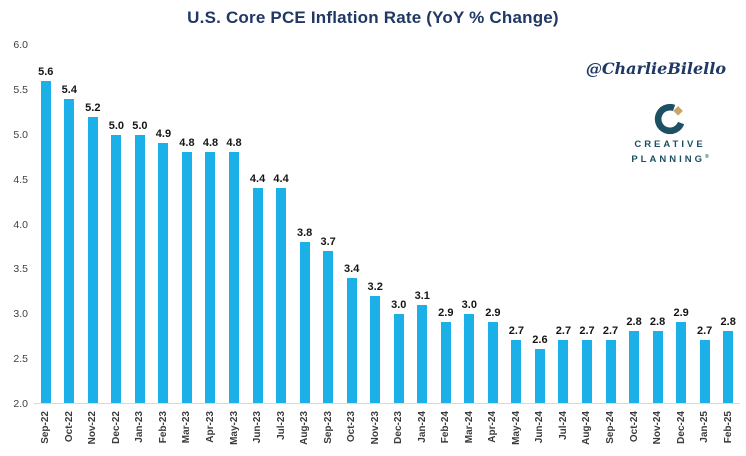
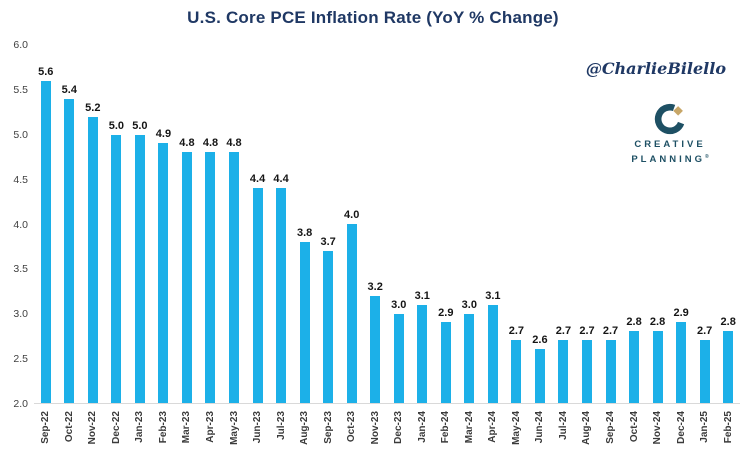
Oct-23: 3.4 -> 4.0
Apr-24: 2.9 -> 3.1
